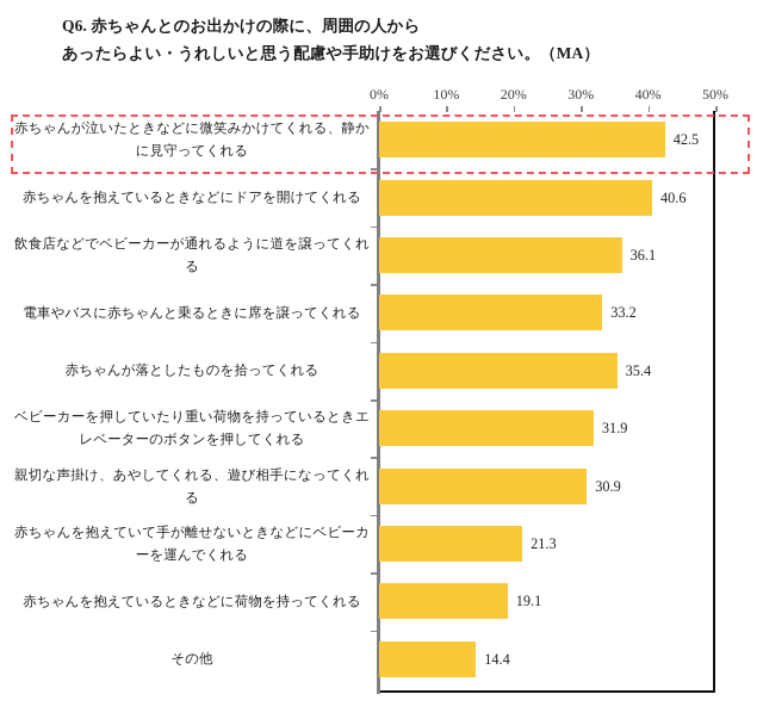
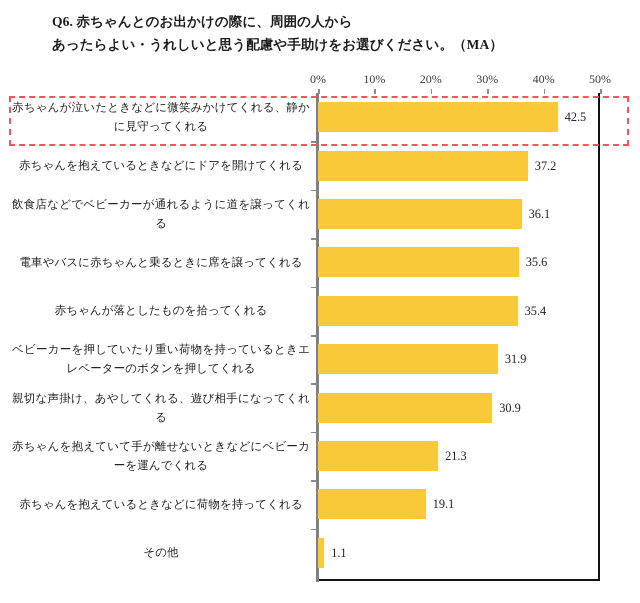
赤ちゃんを抱えているときなどにドアを開けてくれる: 40.6 -> 37.2
電車やバスに赤ちゃんと乗るときに席を譲ってくれる: 33.2 -> 35.6
その他: 14.4 -> 1.1
